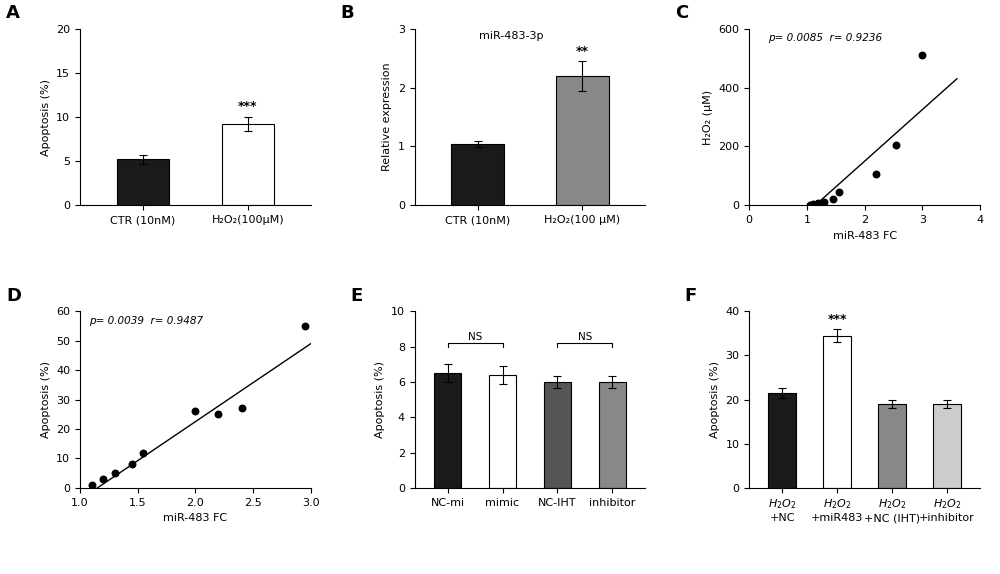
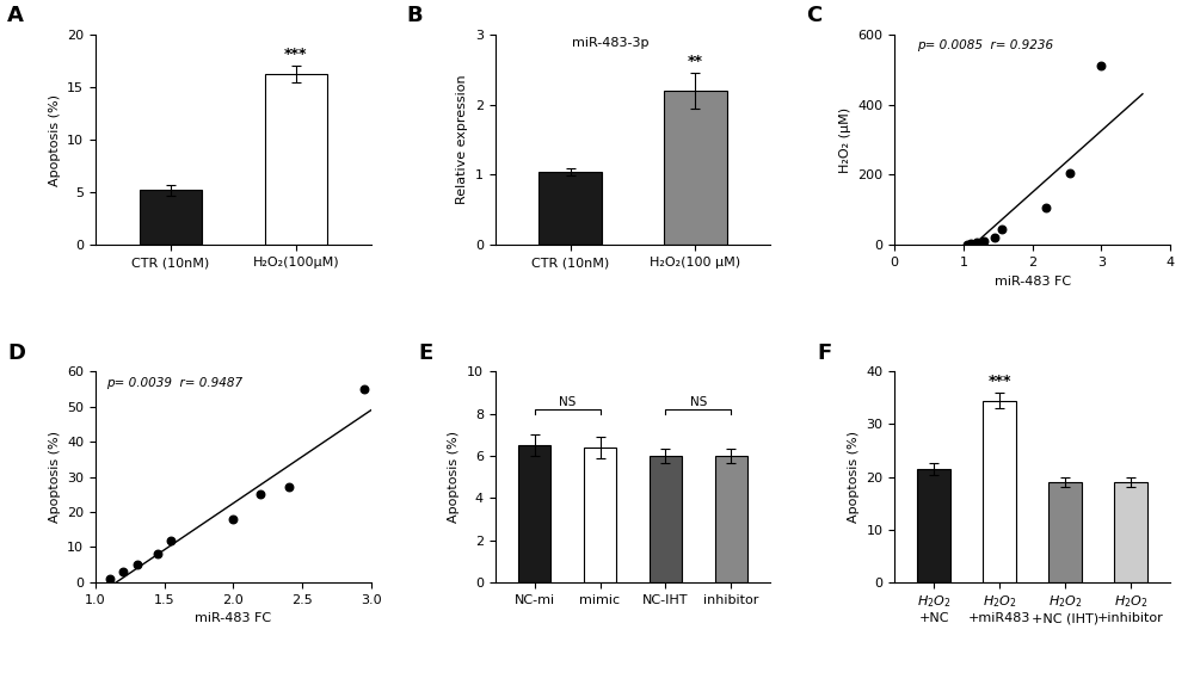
H₂O₂(100μM): 9.2 -> 16.2
2.0: 26 -> 18
